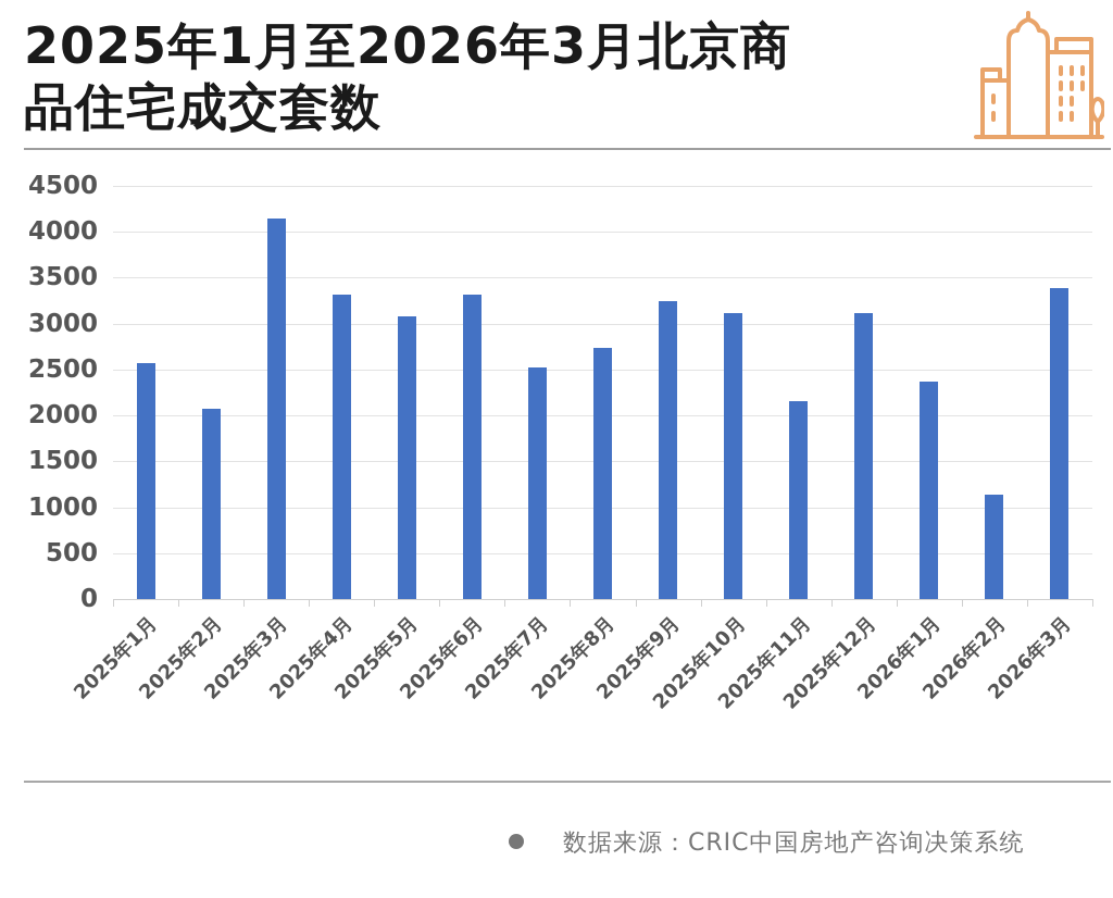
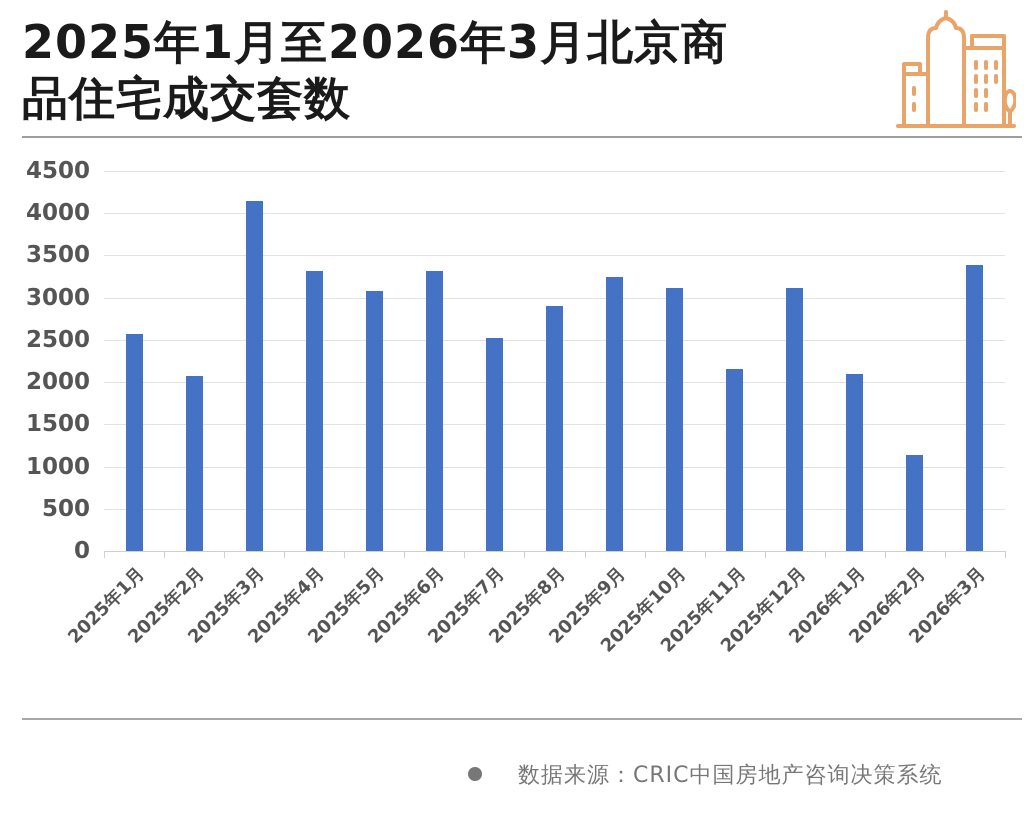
2025年8月: 2700 -> 2900
2026年1月: 2400 -> 2100
